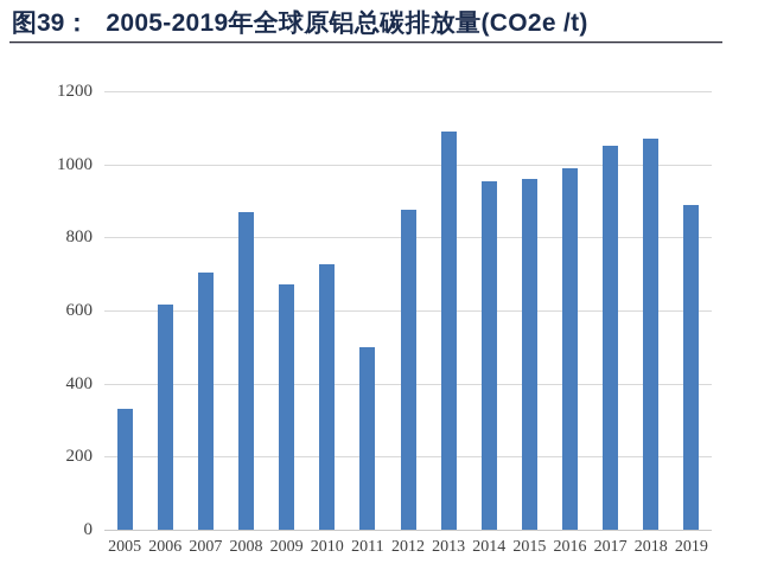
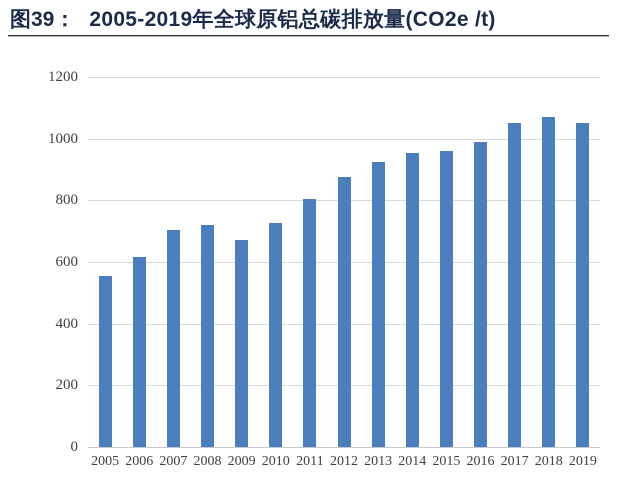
2005: 330 -> 560
2008: 870 -> 720
2011: 500 -> 800
2013: 1090 -> 920
2019: 890 -> 1050
